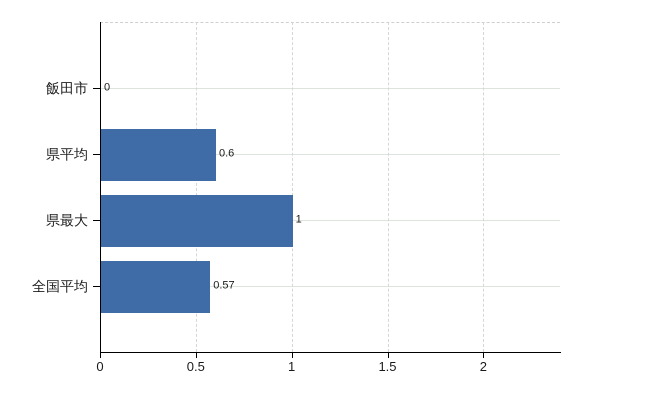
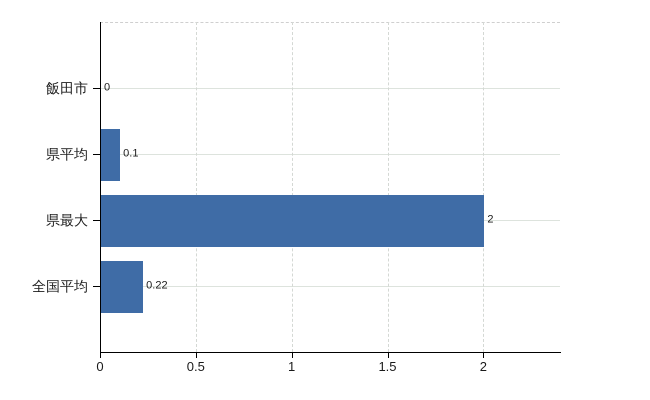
県平均: 0.6 -> 0.1
県最大: 1 -> 2
全国平均: 0.57 -> 0.22
